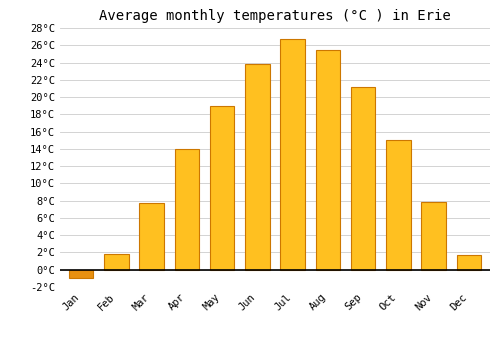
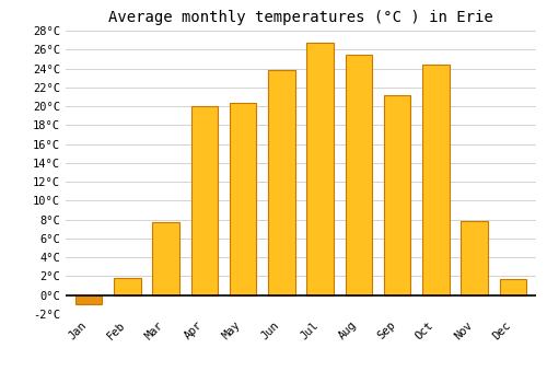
Apr: 14.0°C -> 20.0°C
May: 19.0°C -> 20.4°C
Oct: 15.0°C -> 24.4°C
